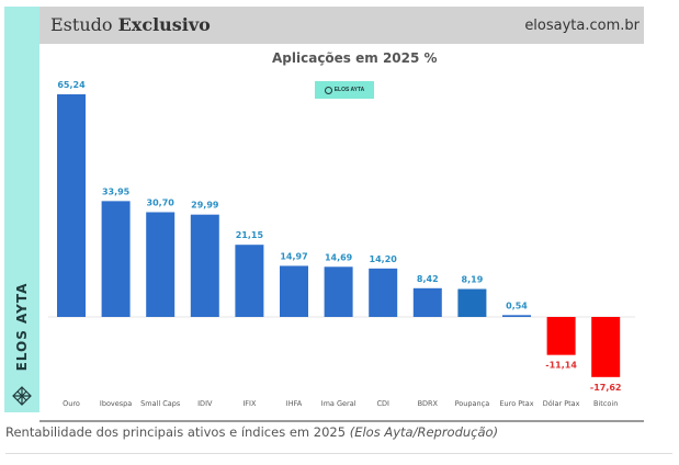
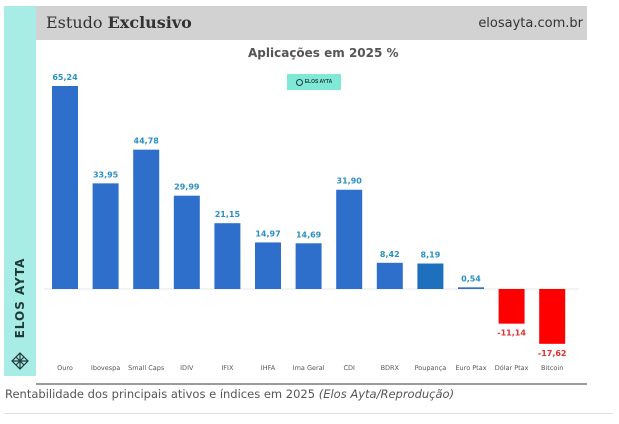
Small Caps: 30,70 -> 44,78
CDI: 14,20 -> 31,90
